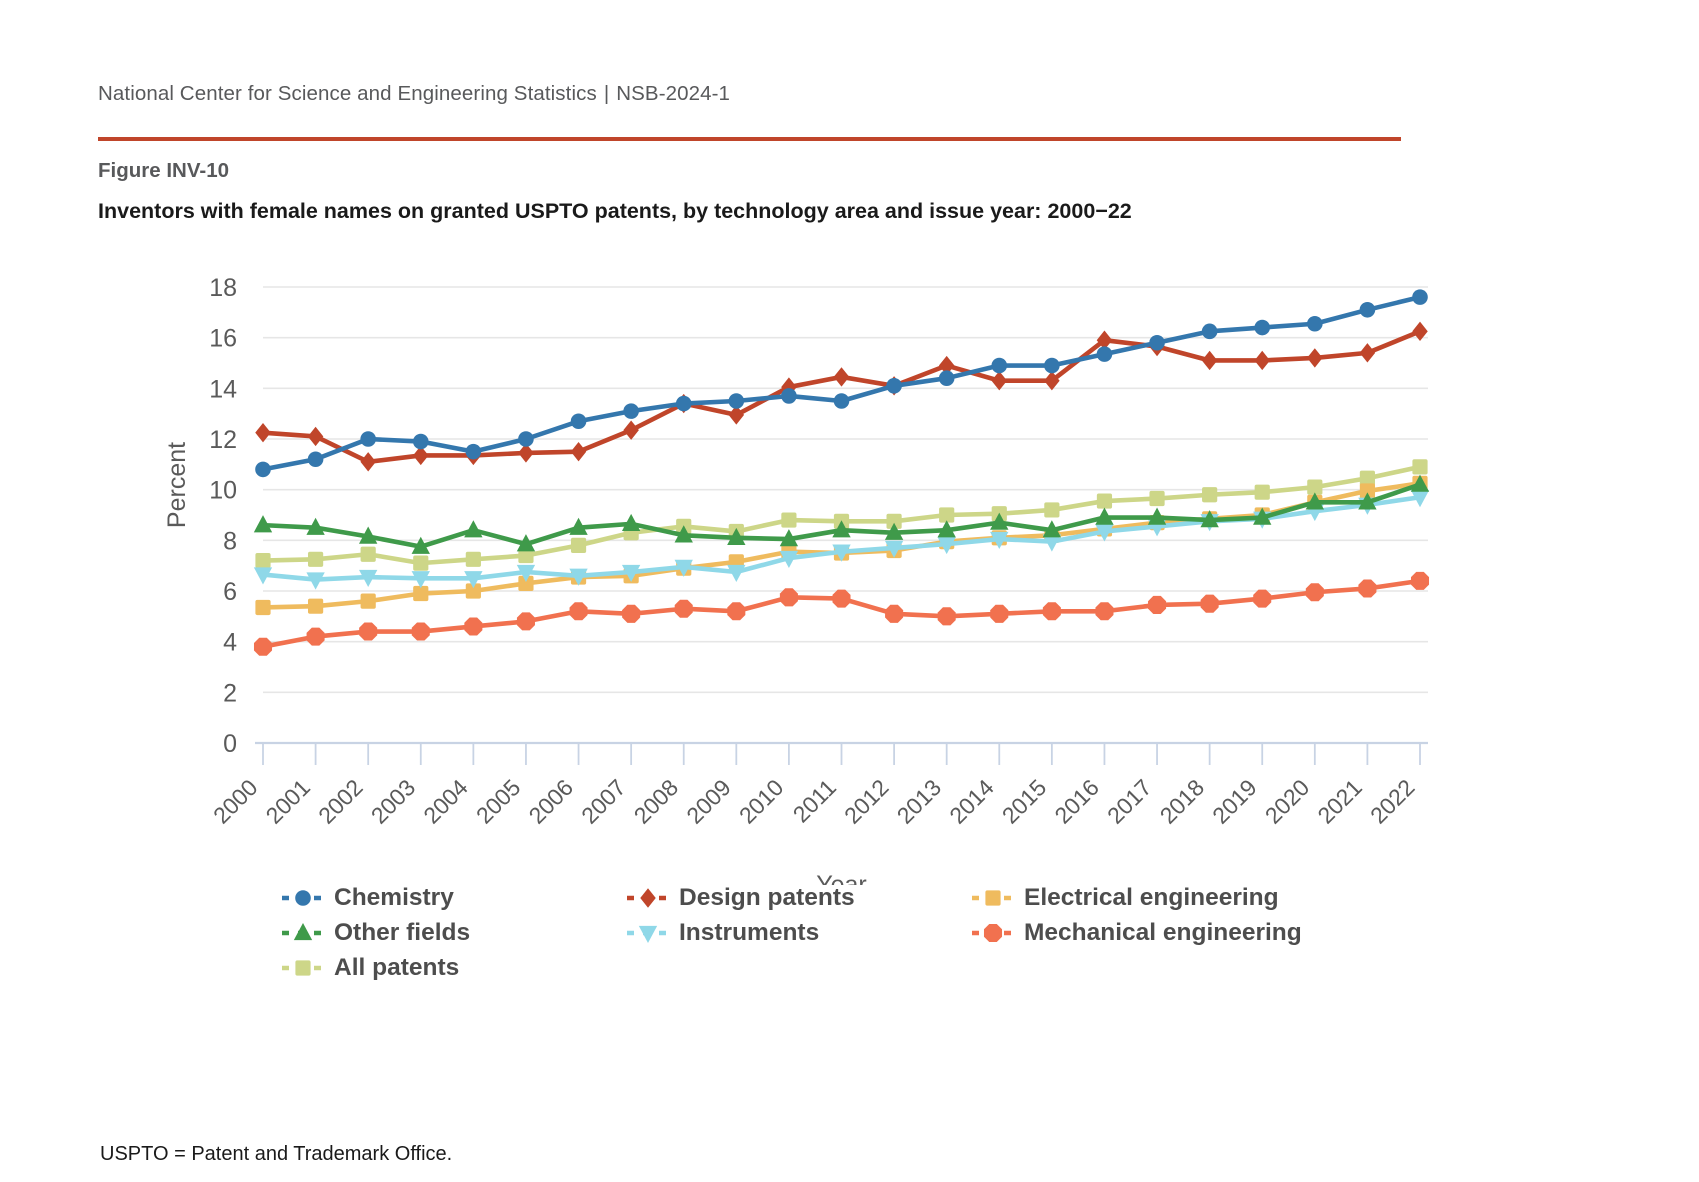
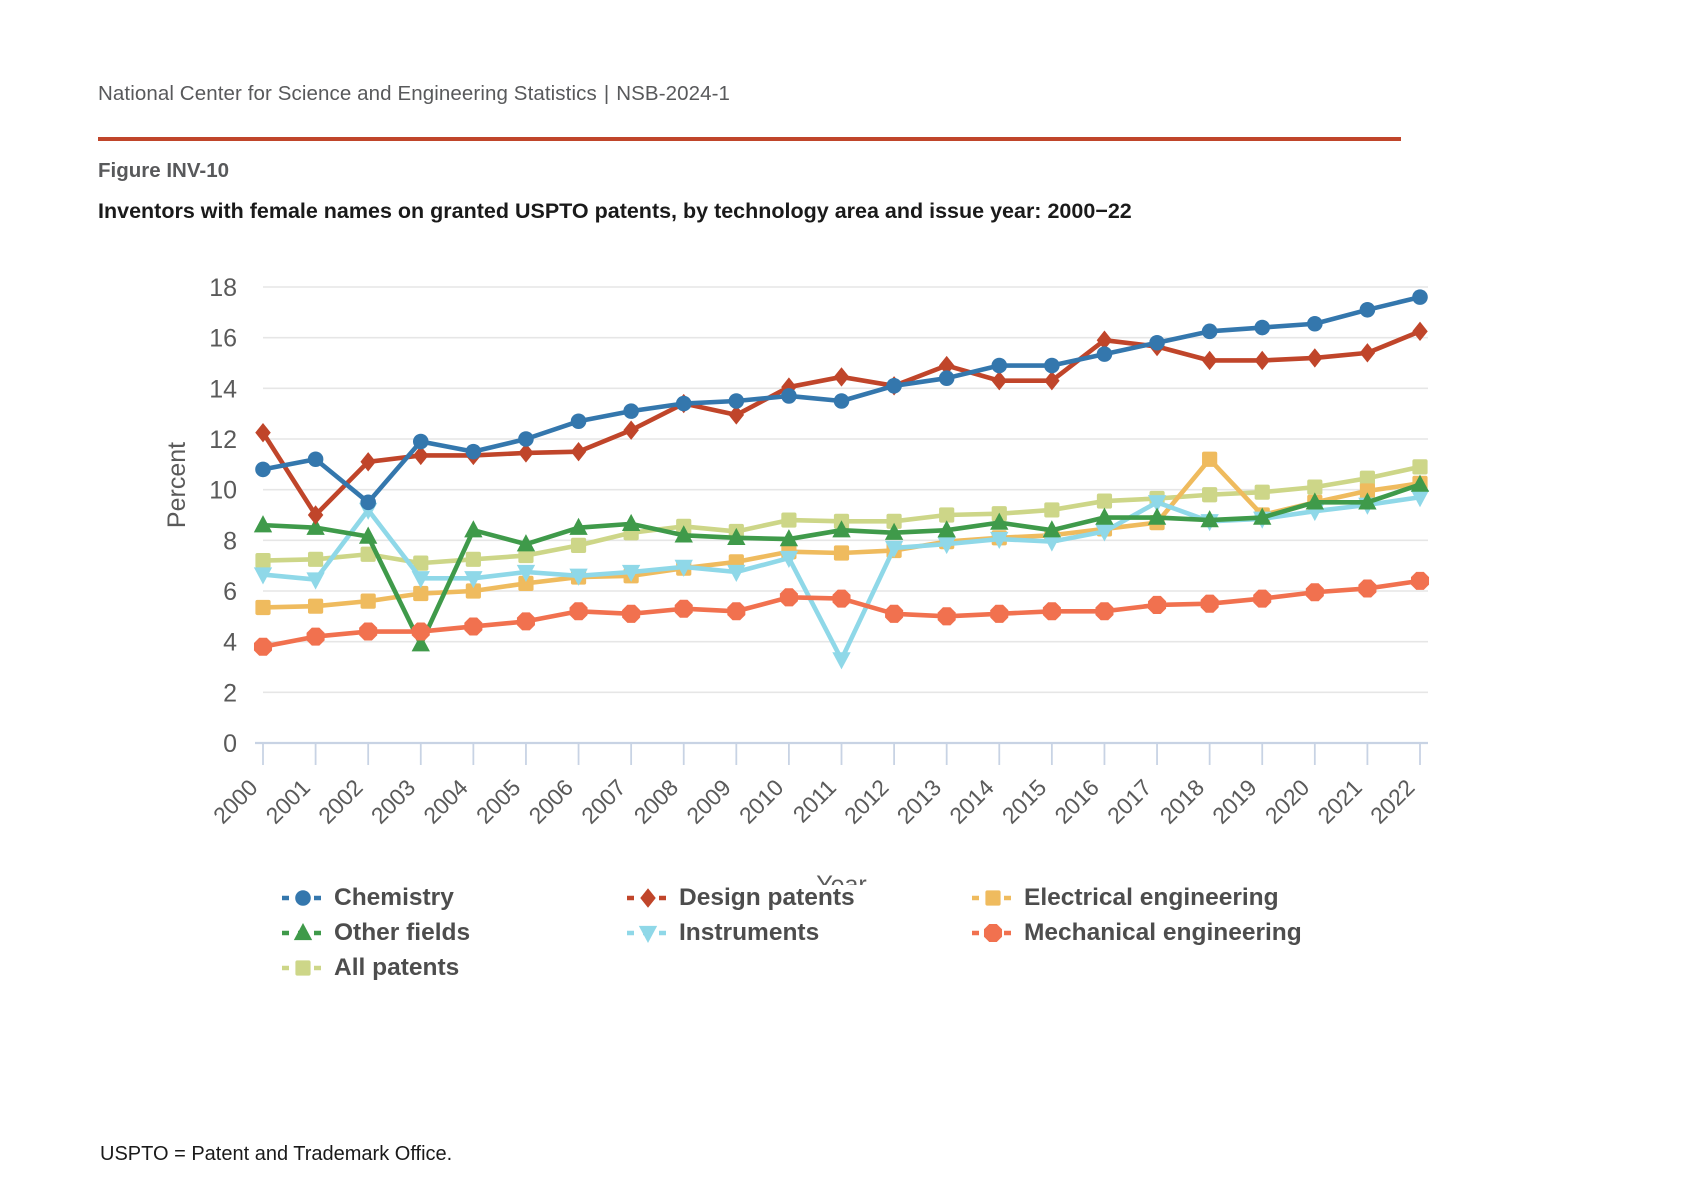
Design patents/2001: 12.1 -> 9.0
Chemistry/2002: 12.0 -> 9.5
Instruments/2002: 6.5 -> 9.2
Other fields/2003: 7.8 -> 3.9
Instruments/2011: 7.5 -> 3.3
Instruments/2017: 8.6 -> 9.5
Electrical engineering/2018: 8.8 -> 11.2
